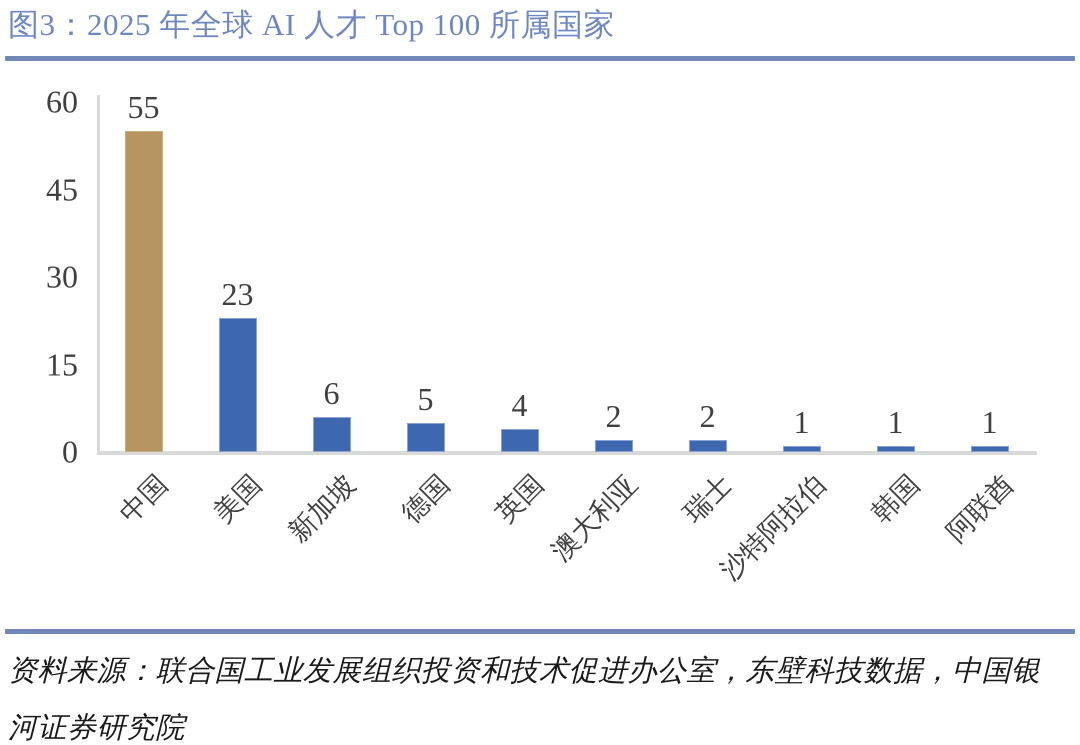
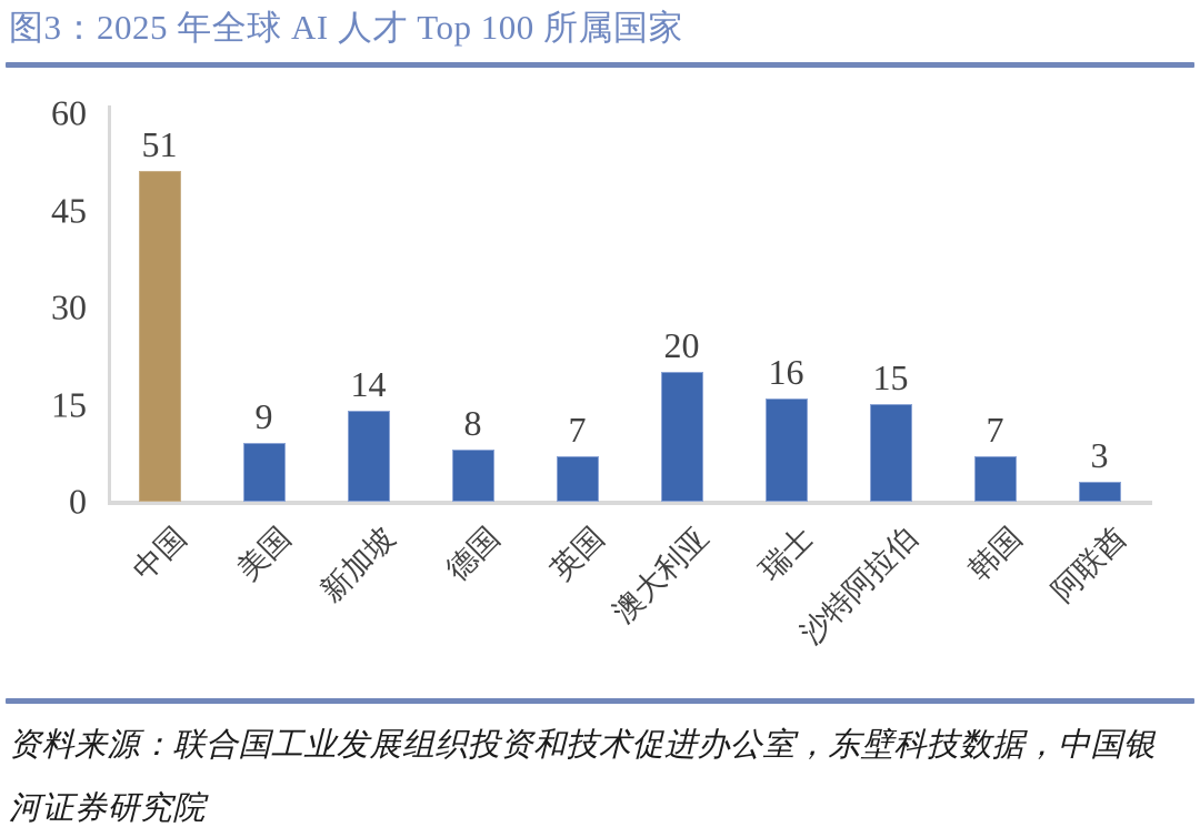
中国: 55 -> 51
美国: 23 -> 9
新加坡: 6 -> 14
德国: 5 -> 8
英国: 4 -> 7
澳大利亚: 2 -> 20
瑞士: 2 -> 16
沙特阿拉伯: 1 -> 15
韩国: 1 -> 7
阿联酋: 1 -> 3
